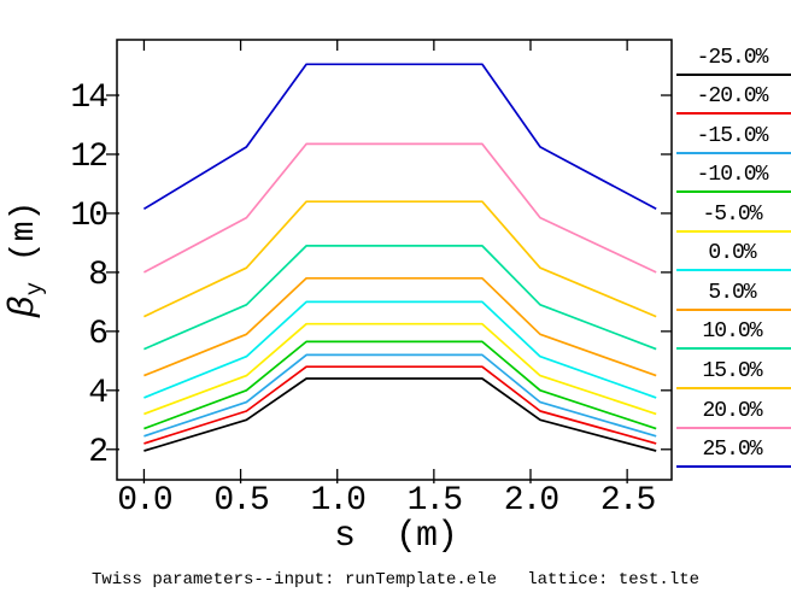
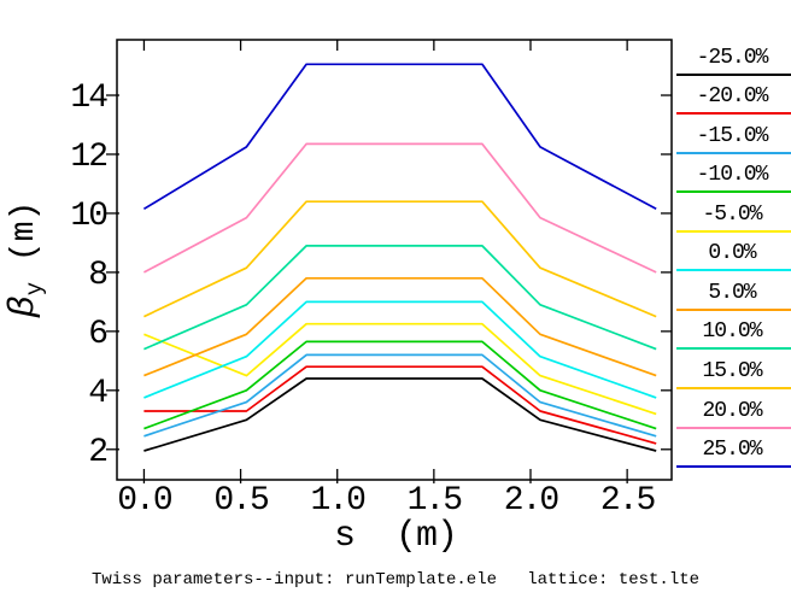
-20.0%/0.0: 2.2 -> 3.3
-5.0%/0.0: 3.2 -> 5.9
